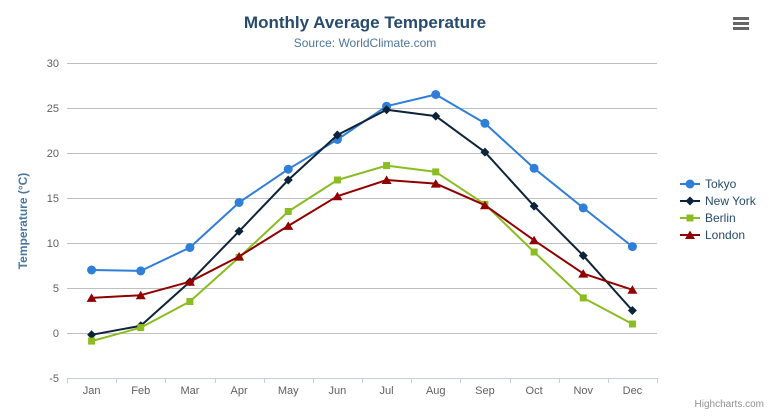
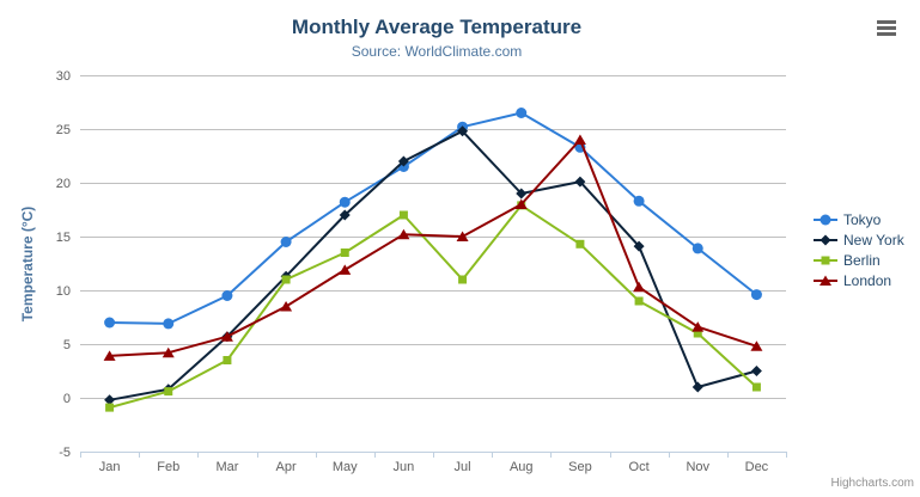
Berlin/Apr: 8 -> 11
Berlin/Jul: 19 -> 11
London/Jul: 17 -> 15
New York/Aug: 24 -> 19
London/Aug: 17 -> 18
London/Sep: 14 -> 24
New York/Nov: 9 -> 1
Berlin/Nov: 4 -> 6
